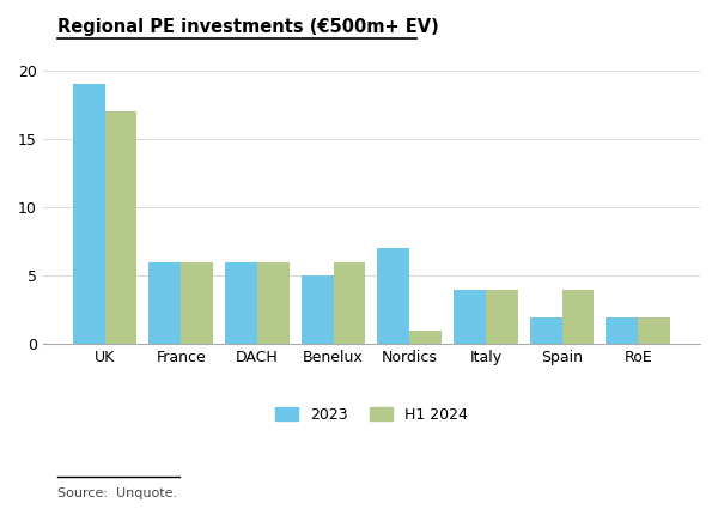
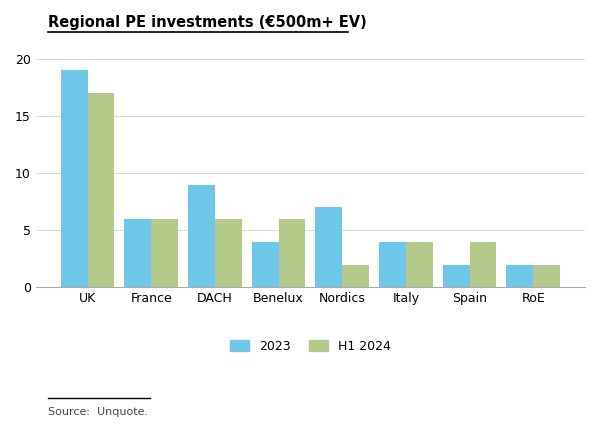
2023/DACH: 6 -> 9
2023/Benelux: 5 -> 4
H1 2024/Nordics: 1 -> 2
